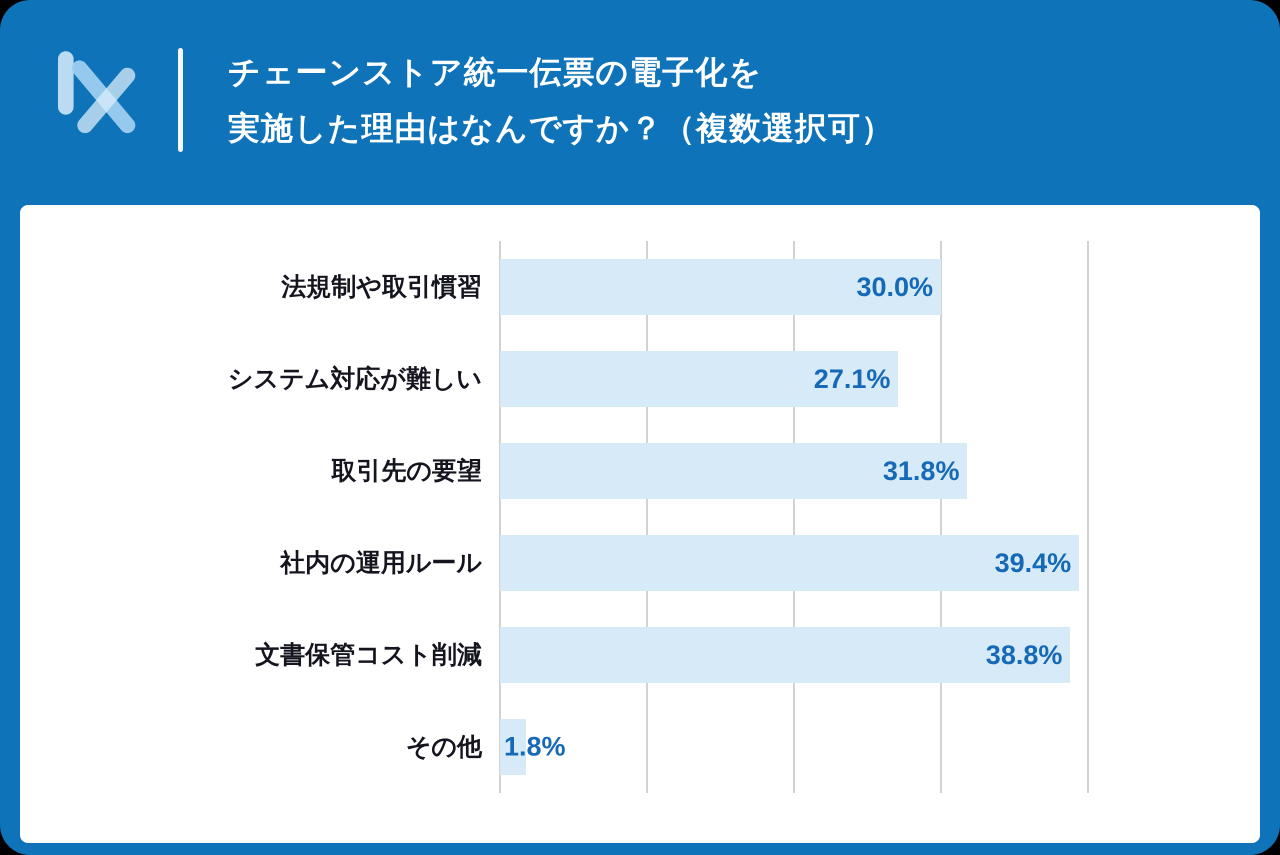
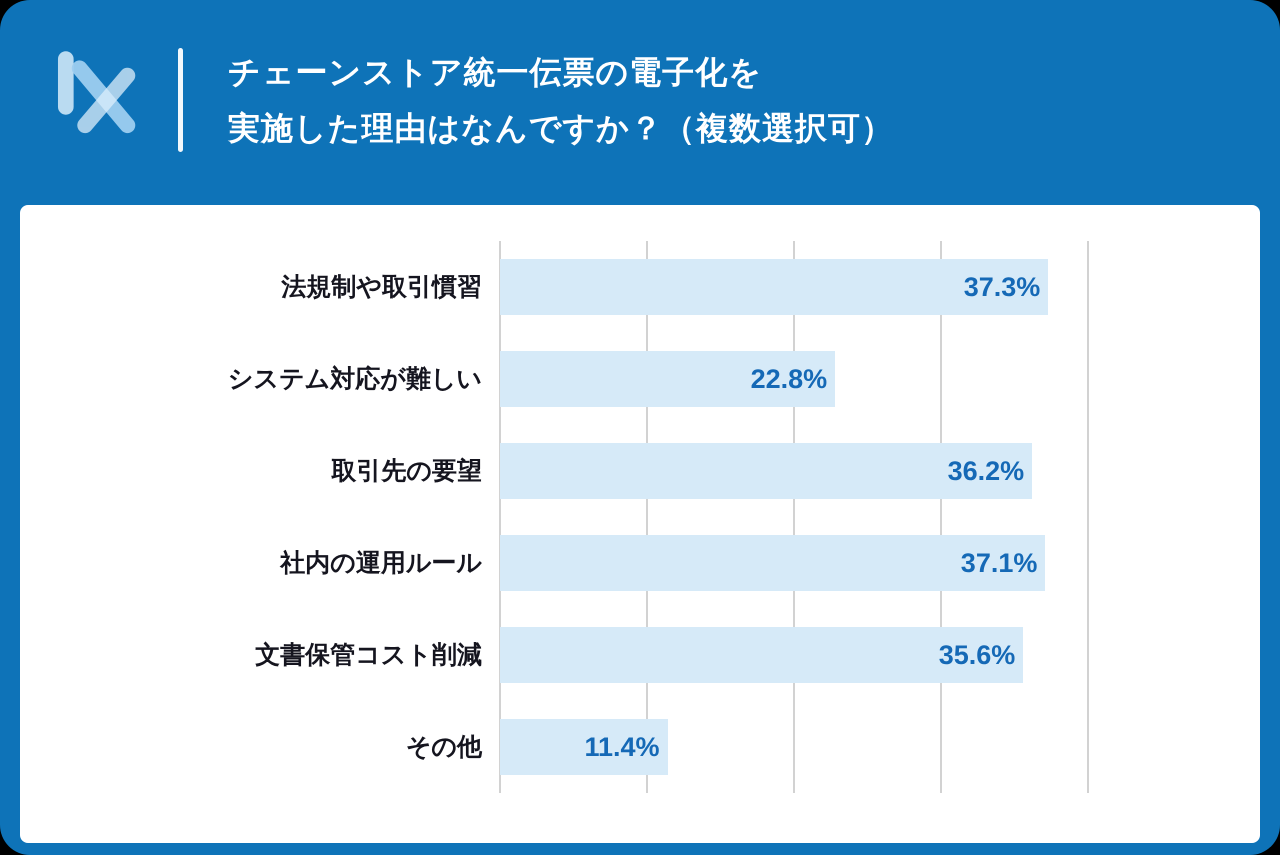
法規制や取引慣習: 30.0% -> 37.3%
システム対応が難しい: 27.1% -> 22.8%
取引先の要望: 31.8% -> 36.2%
社内の運用ルール: 39.4% -> 37.1%
文書保管コスト削減: 38.8% -> 35.6%
その他: 1.8% -> 11.4%
